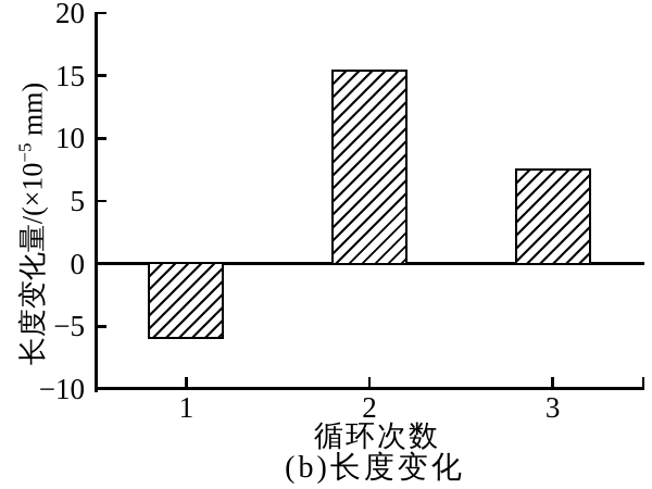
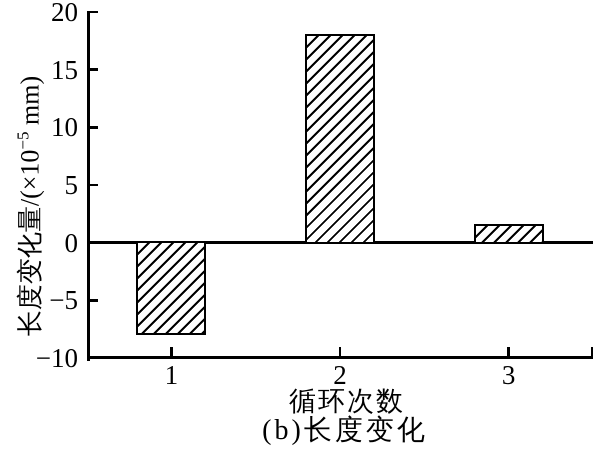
1: -6.0 -> -8.0
2: 15.4 -> 18.0
3: 7.5 -> 1.5
